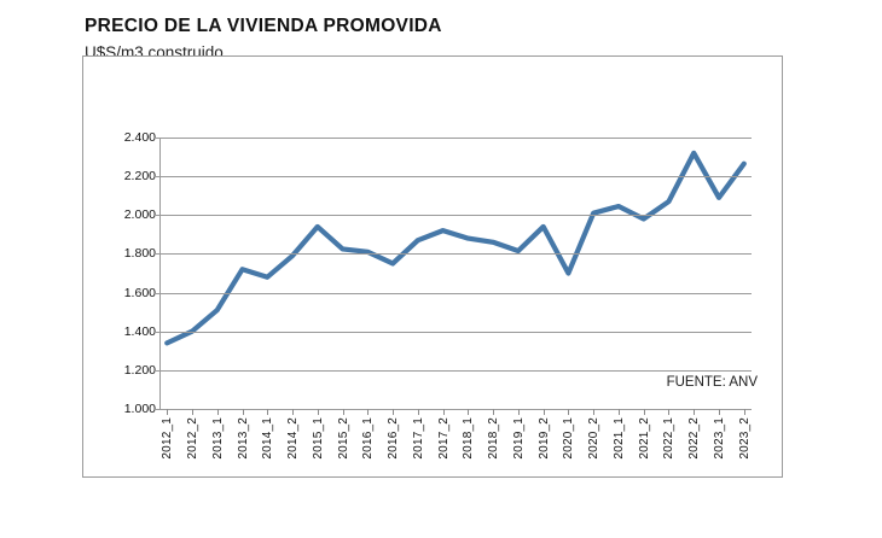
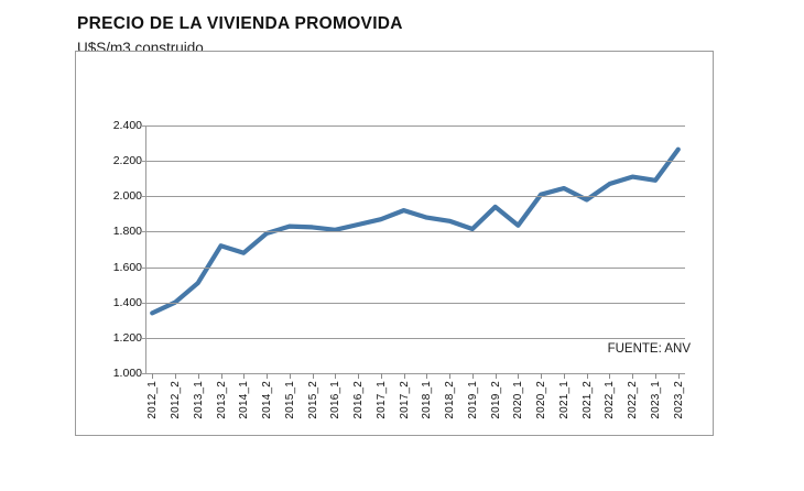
2015_1: 1940 -> 1830
2016_2: 1750 -> 1840
2020_1: 1700 -> 1840
2022_2: 2320 -> 2110
